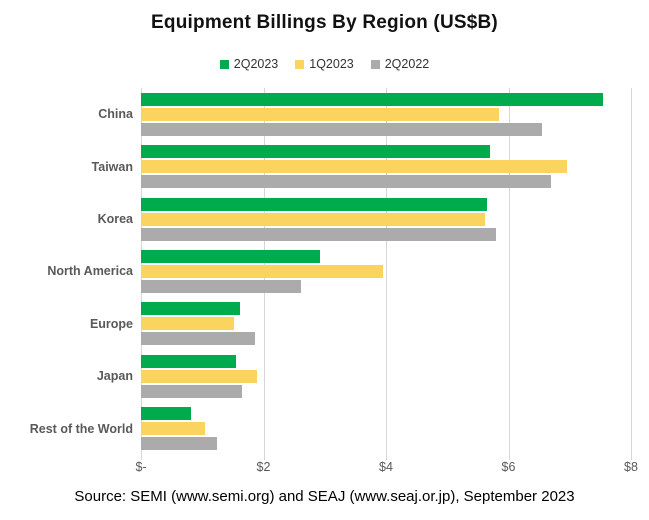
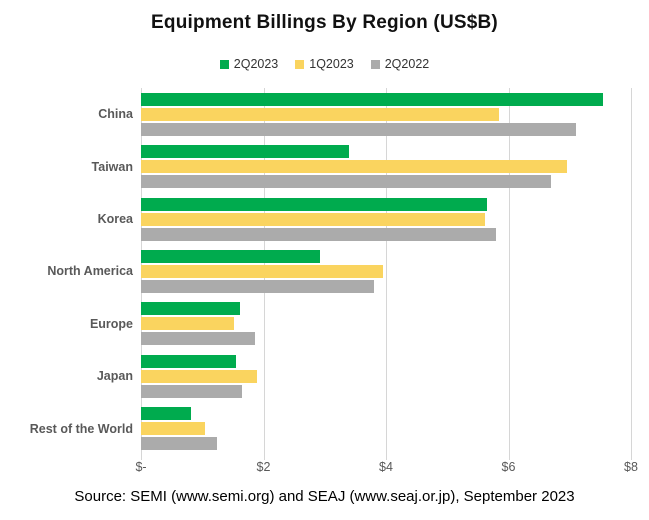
2Q2022/China: $6.5 -> $7.1
2Q2023/Taiwan: $5.7 -> $3.4
2Q2022/North America: $2.6 -> $3.8
